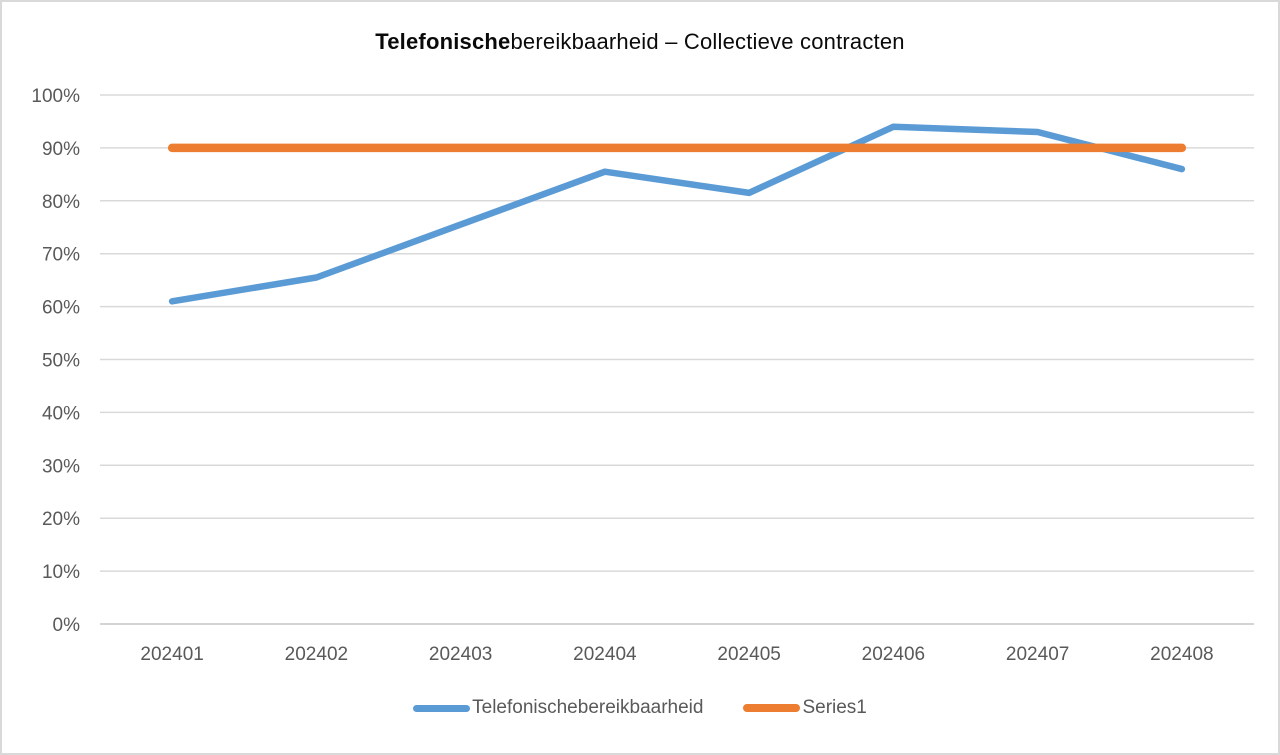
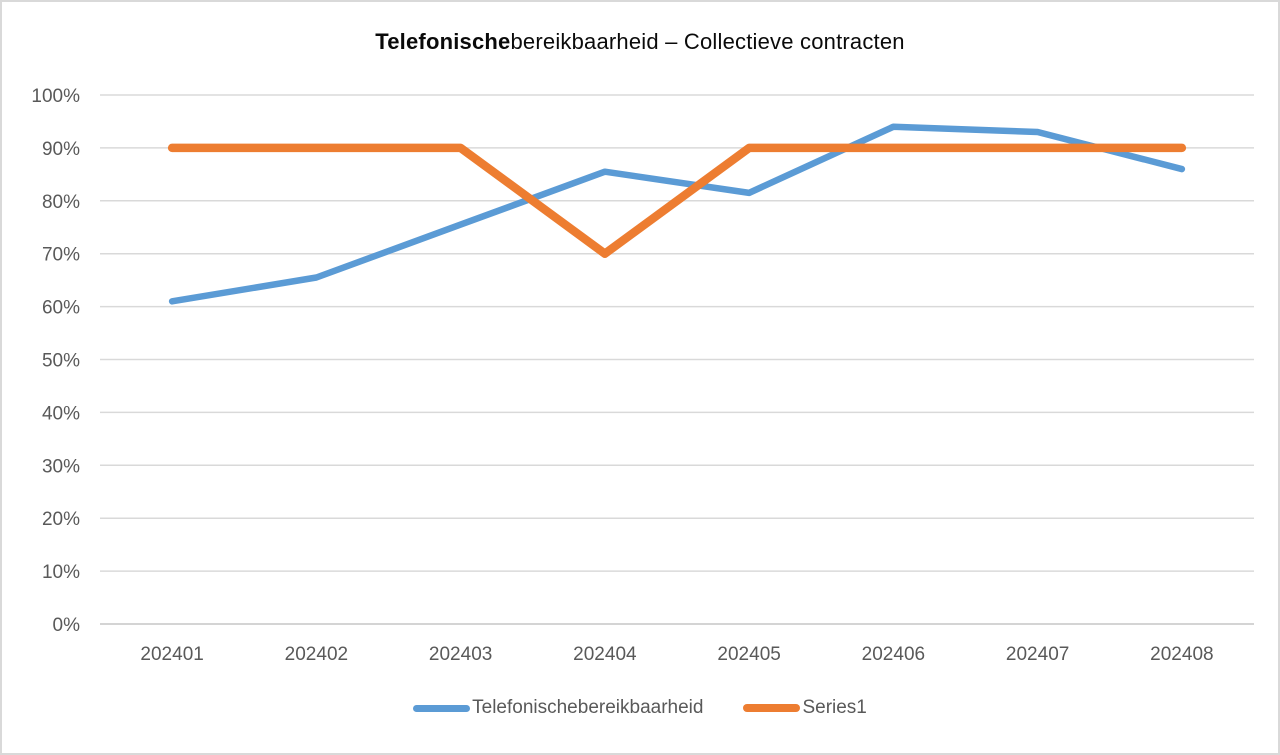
Series1/202404: 90% -> 70%
